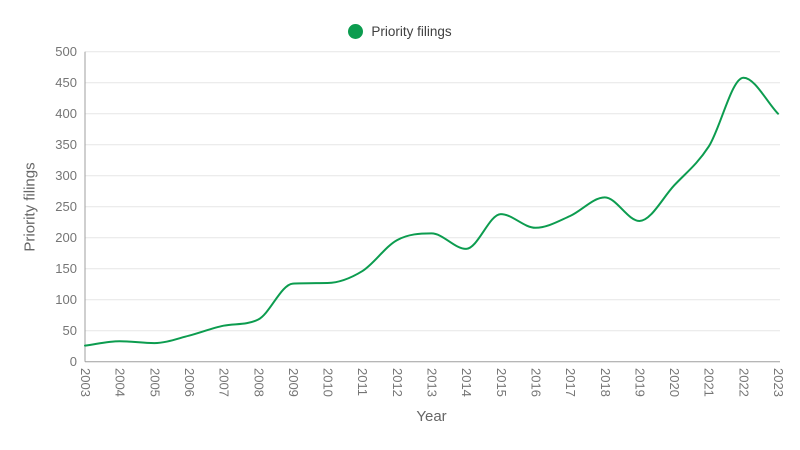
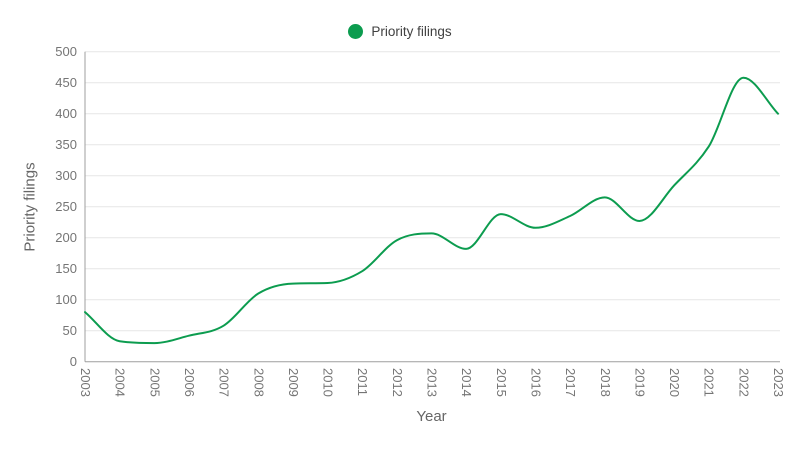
2003: 30 -> 80
2008: 70 -> 110
